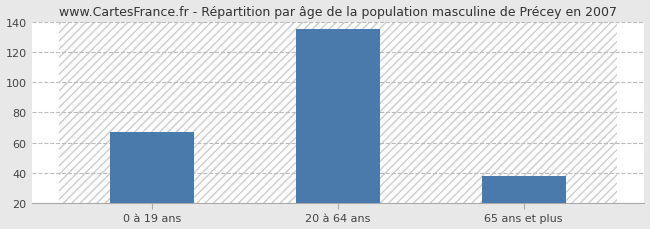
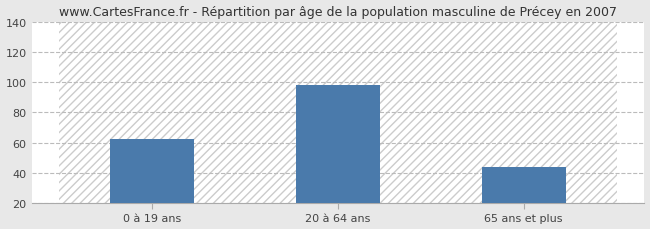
0 à 19 ans: 67 -> 62
20 à 64 ans: 135 -> 98
65 ans et plus: 38 -> 44
